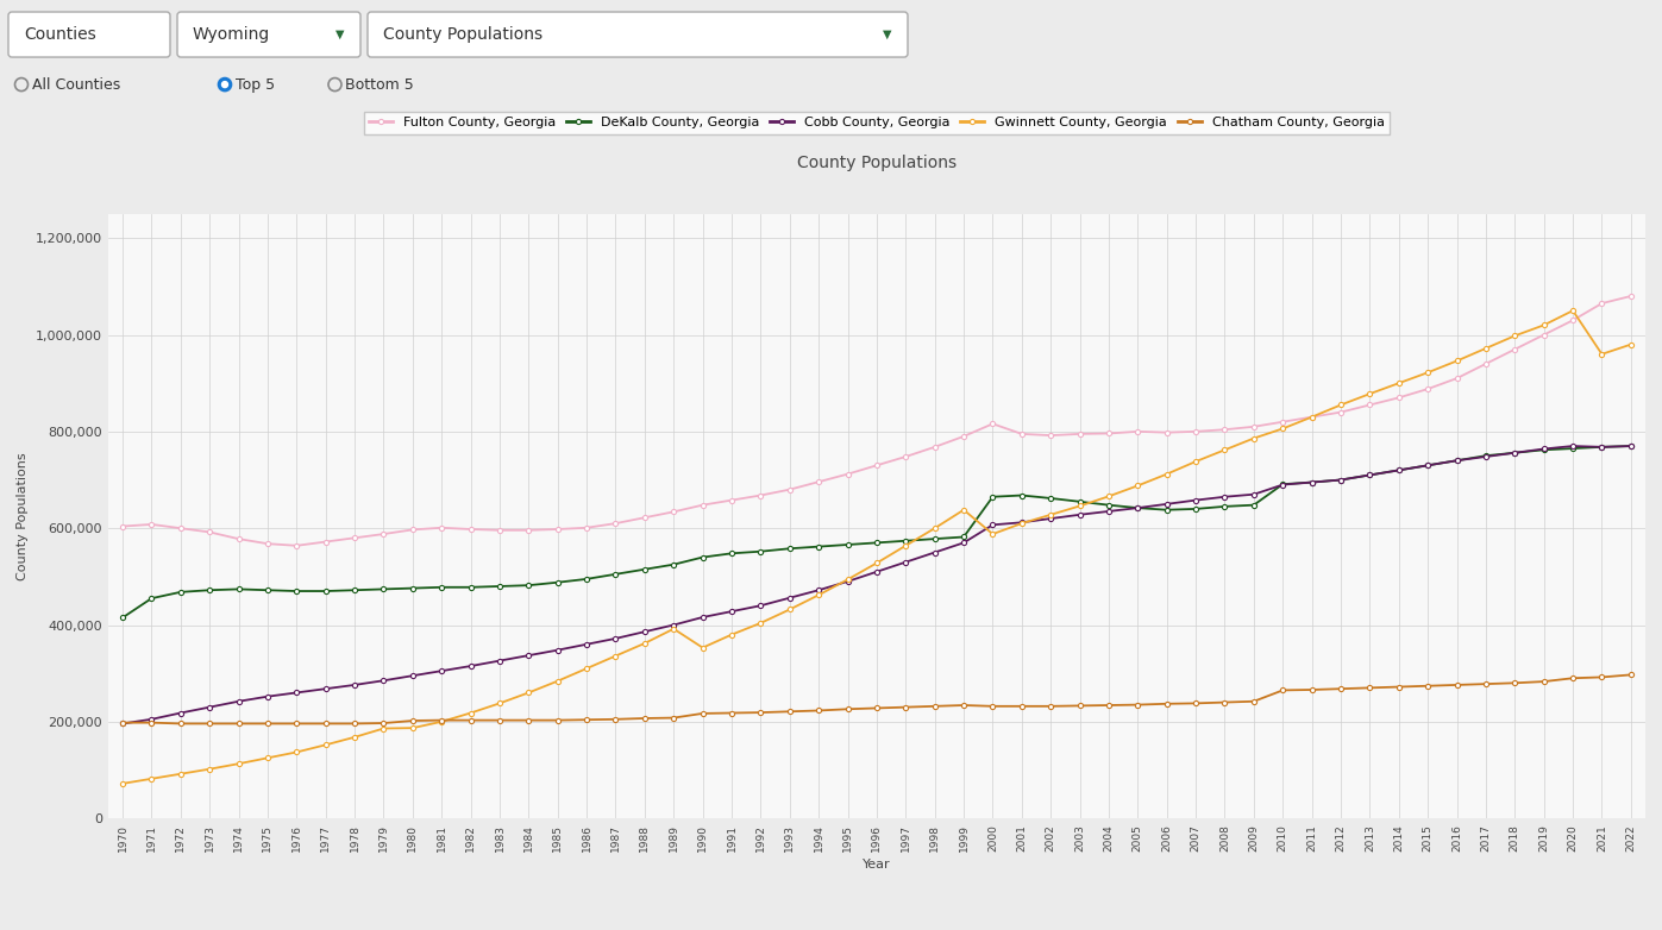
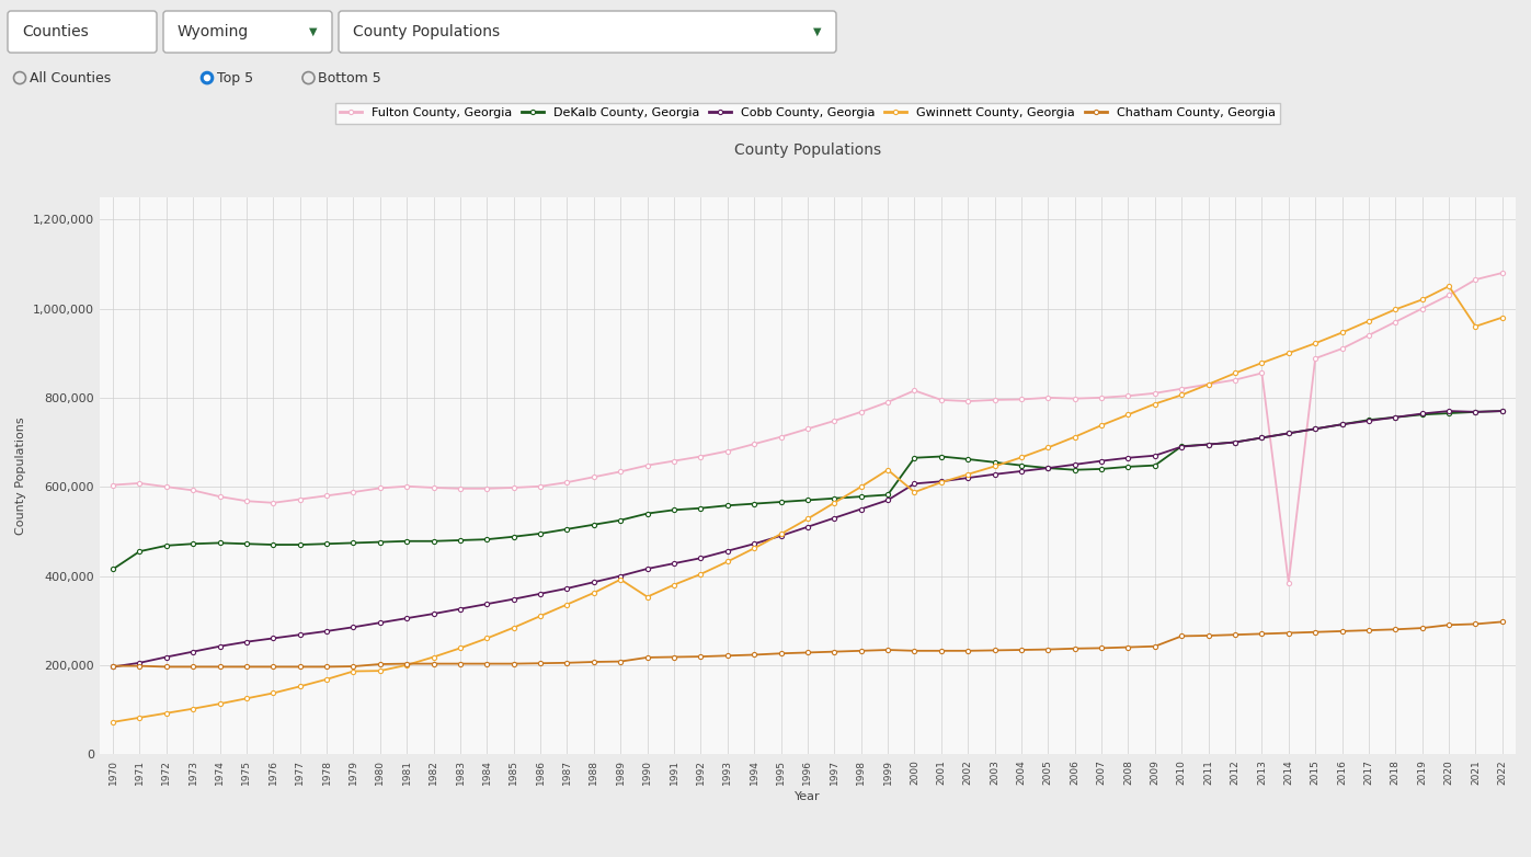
Fulton County, Georgia/2014: 870,000 -> 385,000
